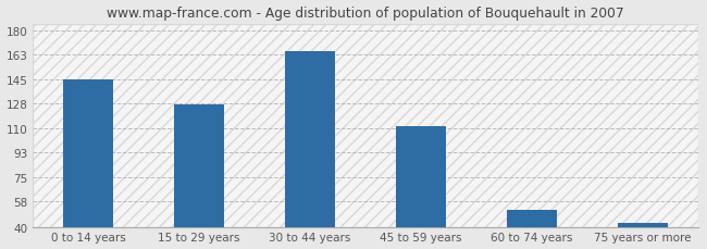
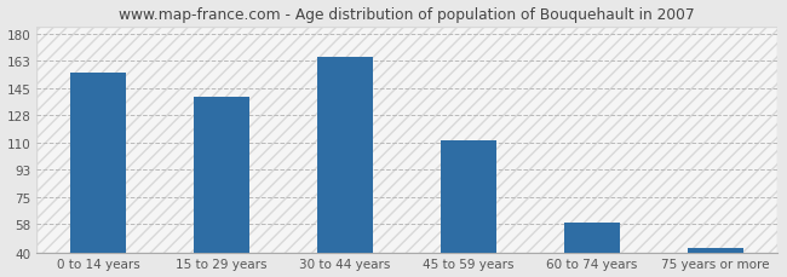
0 to 14 years: 145 -> 155
15 to 29 years: 127 -> 140
60 to 74 years: 52 -> 59
